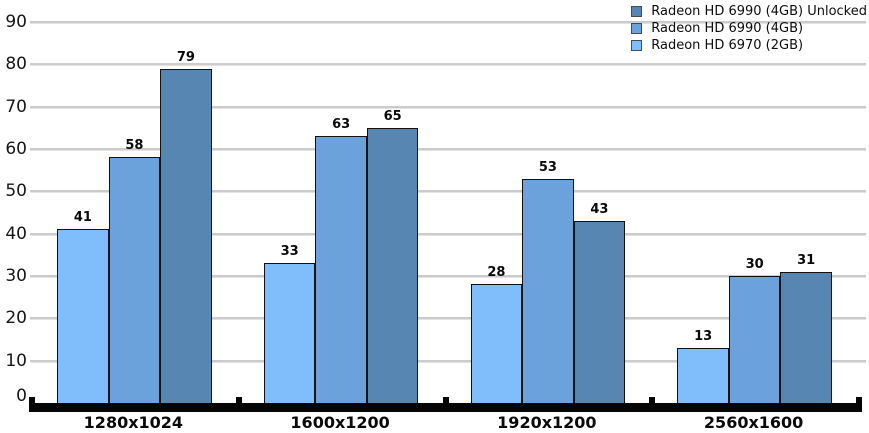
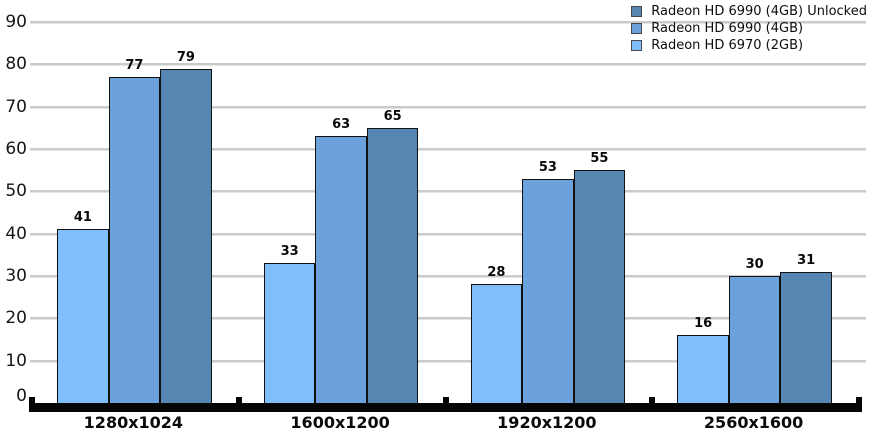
Radeon HD 6990 (4GB)/1280x1024: 58 -> 77
Radeon HD 6990 (4GB) Unlocked/1920x1200: 43 -> 55
Radeon HD 6970 (2GB)/2560x1600: 13 -> 16
